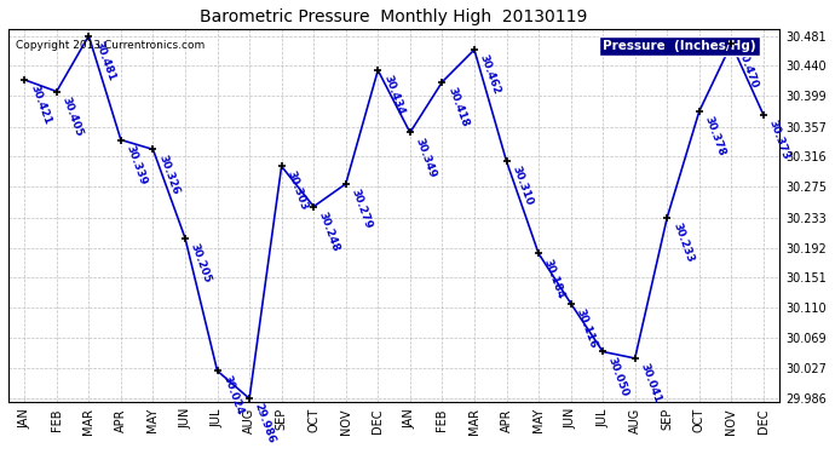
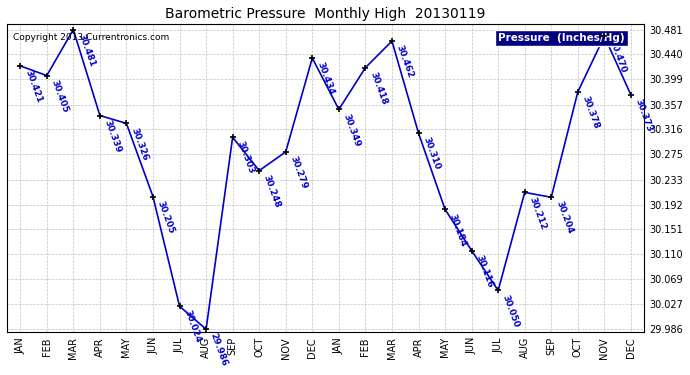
AUG: 30.041 -> 30.212
SEP: 30.233 -> 30.204
